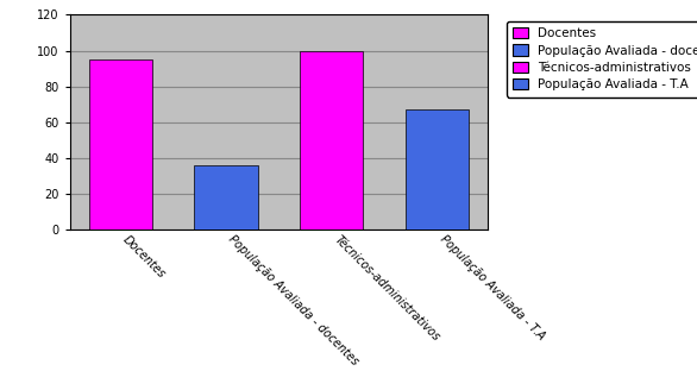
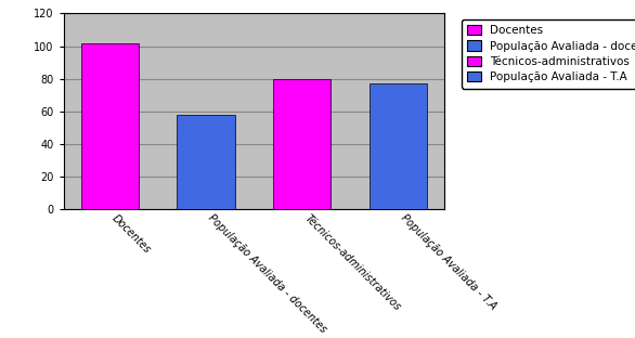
Docentes: 95 -> 102
População Avaliada - docentes: 36 -> 58
Técnicos-administrativos: 100 -> 80
População Avaliada - T.A: 67 -> 77
